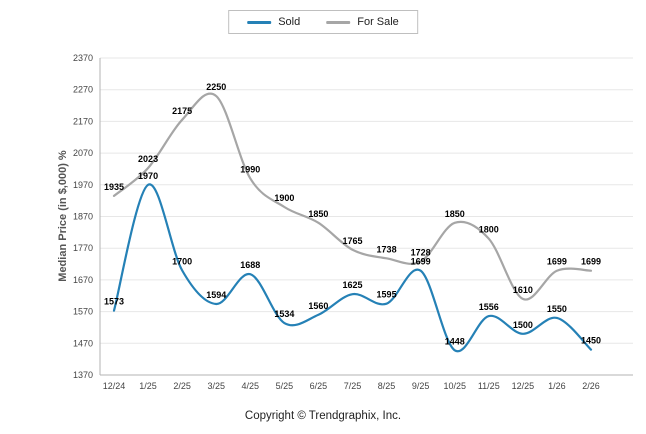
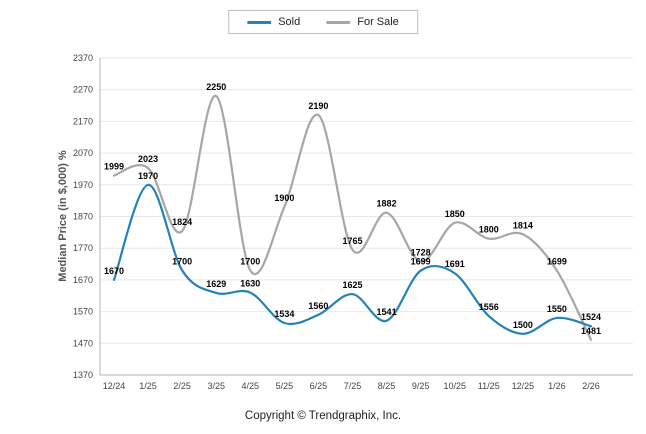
Sold/12/24: 1573 -> 1670
For Sale/12/24: 1935 -> 1999
For Sale/2/25: 2175 -> 1824
Sold/3/25: 1594 -> 1629
Sold/4/25: 1688 -> 1630
For Sale/4/25: 1990 -> 1700
For Sale/6/25: 1850 -> 2190
Sold/8/25: 1595 -> 1541
For Sale/8/25: 1738 -> 1882
Sold/10/25: 1448 -> 1691
For Sale/12/25: 1610 -> 1814
Sold/2/26: 1450 -> 1524
For Sale/2/26: 1699 -> 1481
